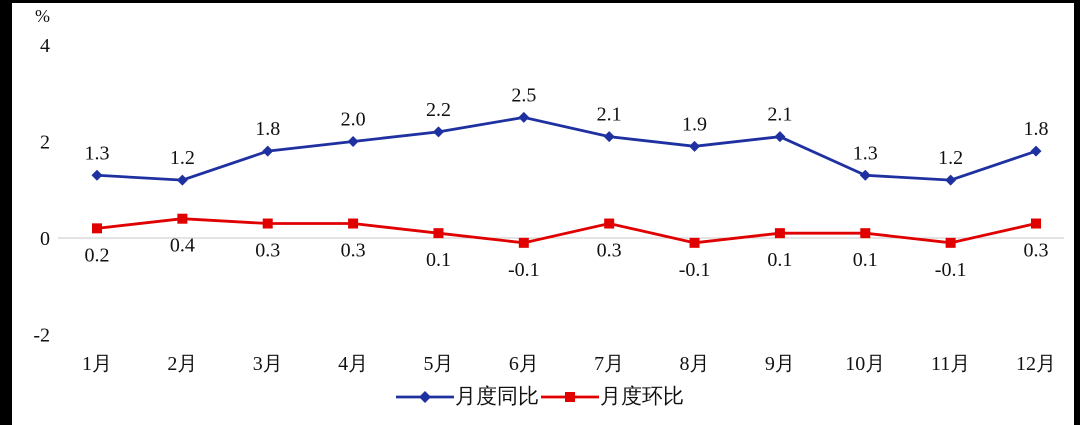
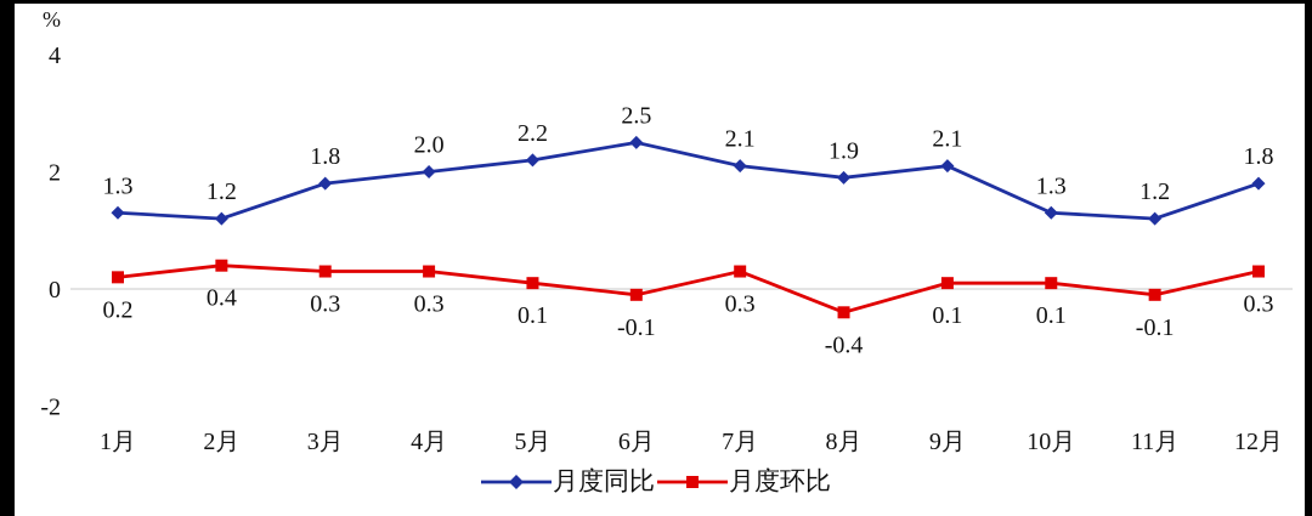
月度环比/8月: -0.1 -> -0.4
